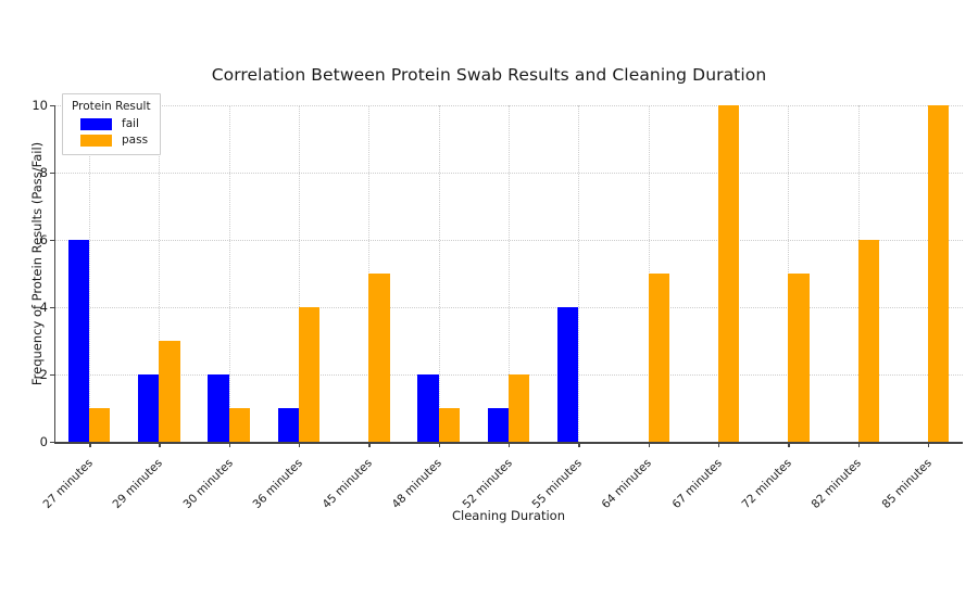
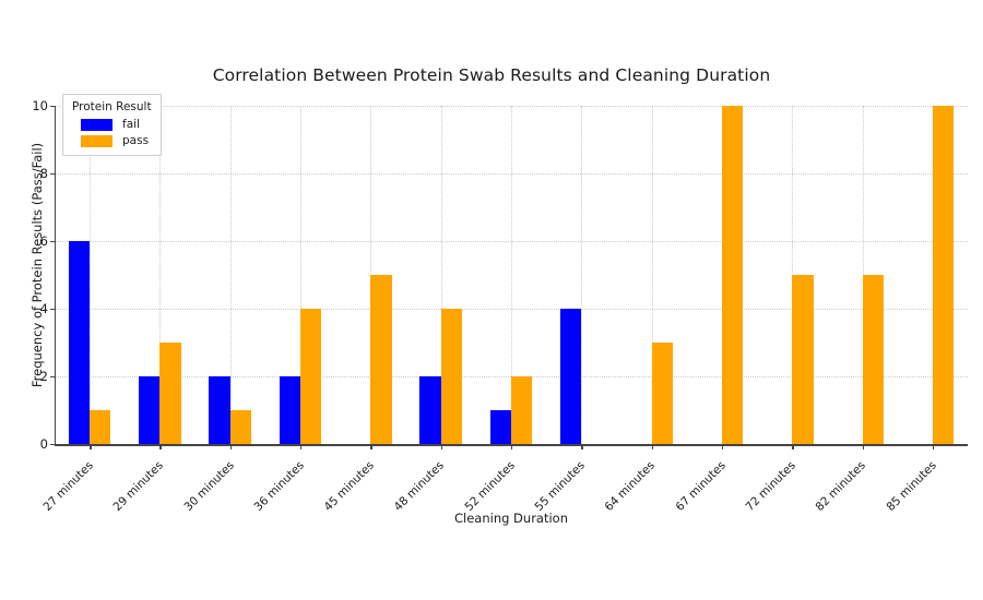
fail/36 minutes: 1 -> 2
pass/48 minutes: 1 -> 4
pass/64 minutes: 5 -> 3
pass/82 minutes: 6 -> 5
